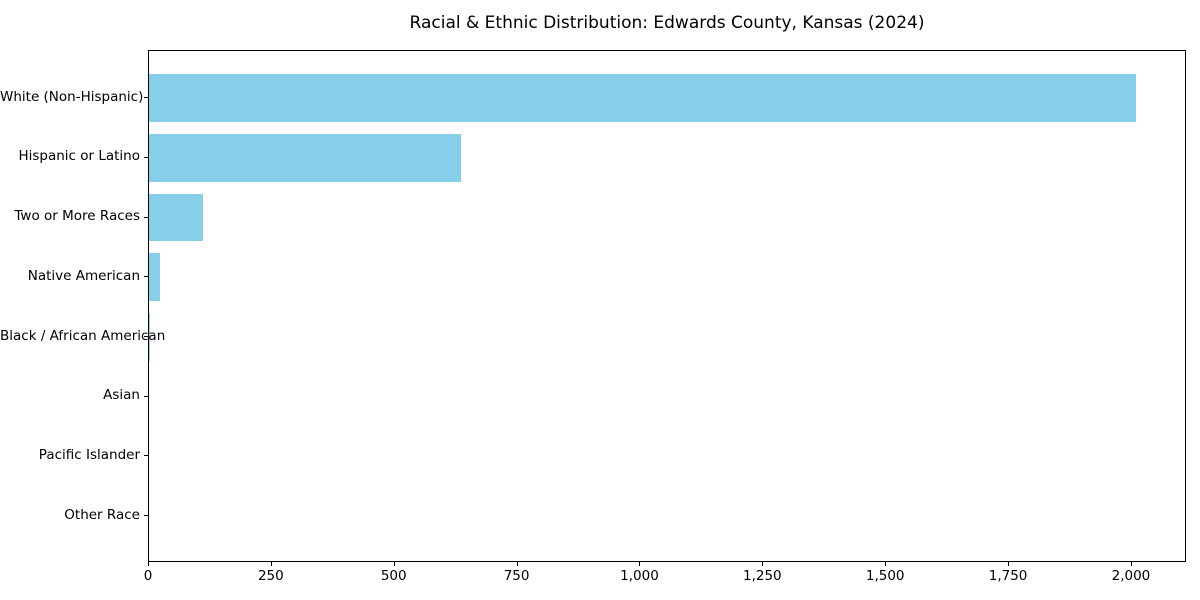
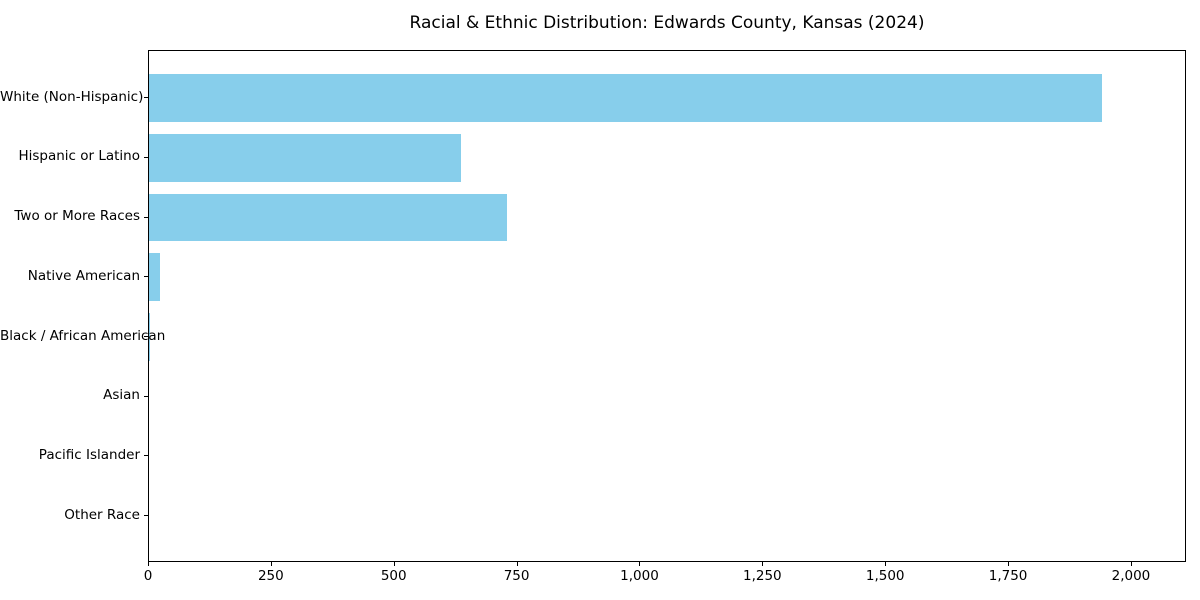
White (Non-Hispanic): 2010 -> 1940
Two or More Races: 110 -> 730
